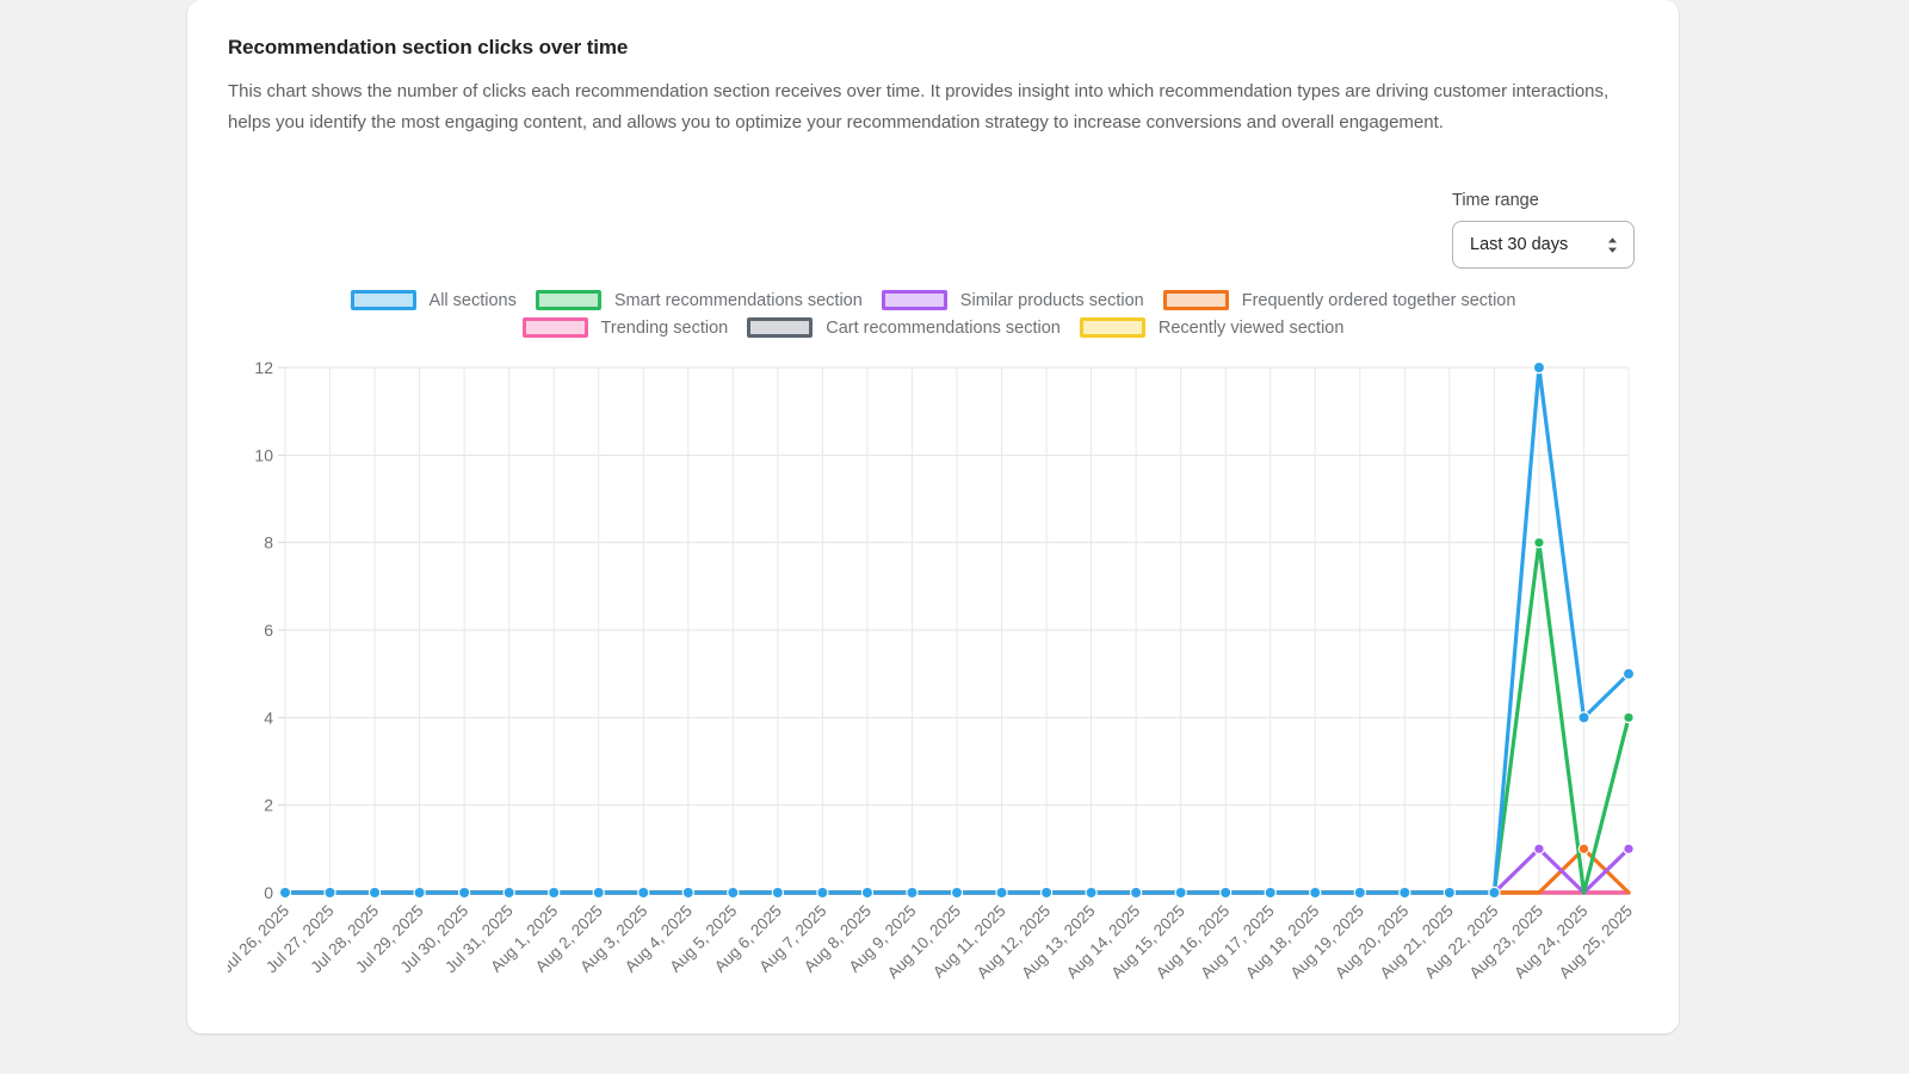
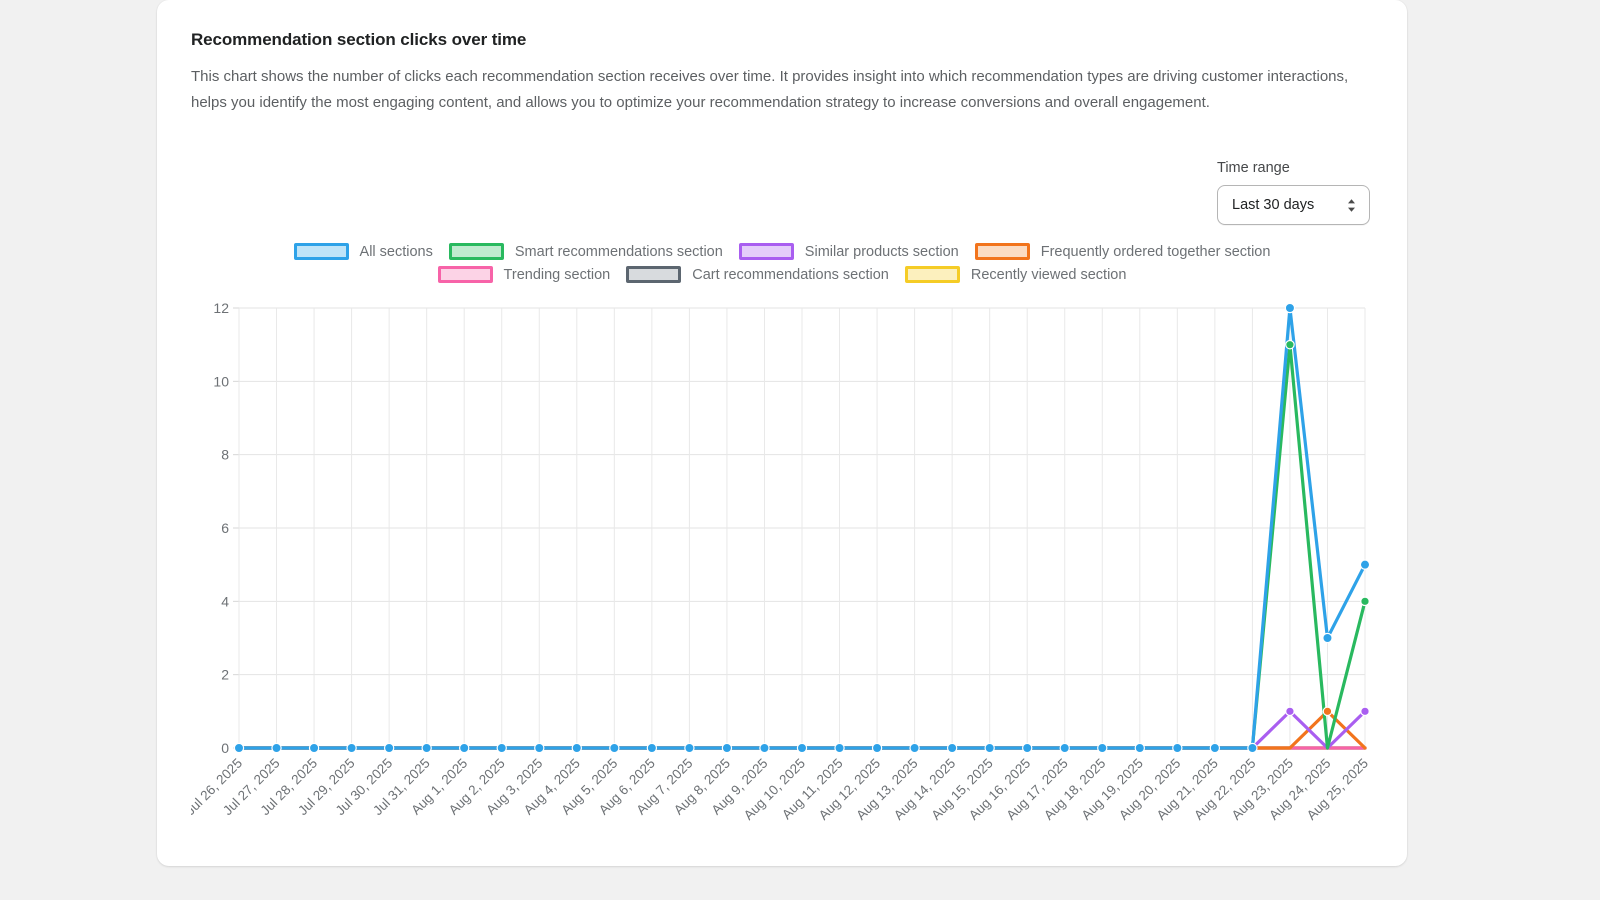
Smart recommendations section/Aug 23, 2025: 8 -> 11
All sections/Aug 24, 2025: 4 -> 3
